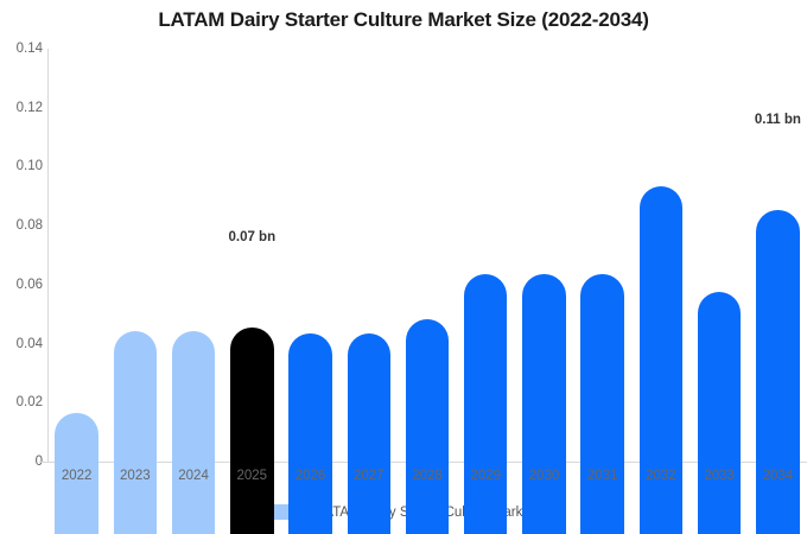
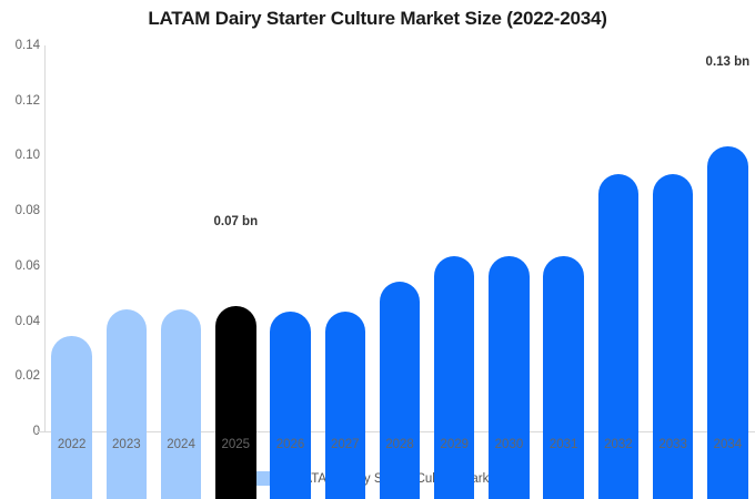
2022: 0.041 -> 0.059
2028: 0.073 -> 0.079
2033: 0.082 -> 0.118
2034: 0.11 -> 0.13
